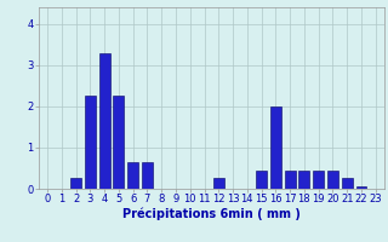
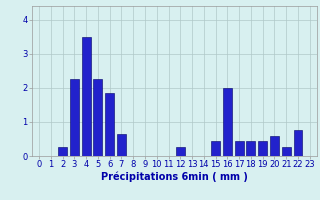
4: 3.30 -> 3.50
6: 0.65 -> 1.85
20: 0.45 -> 0.60
22: 0.05 -> 0.75
